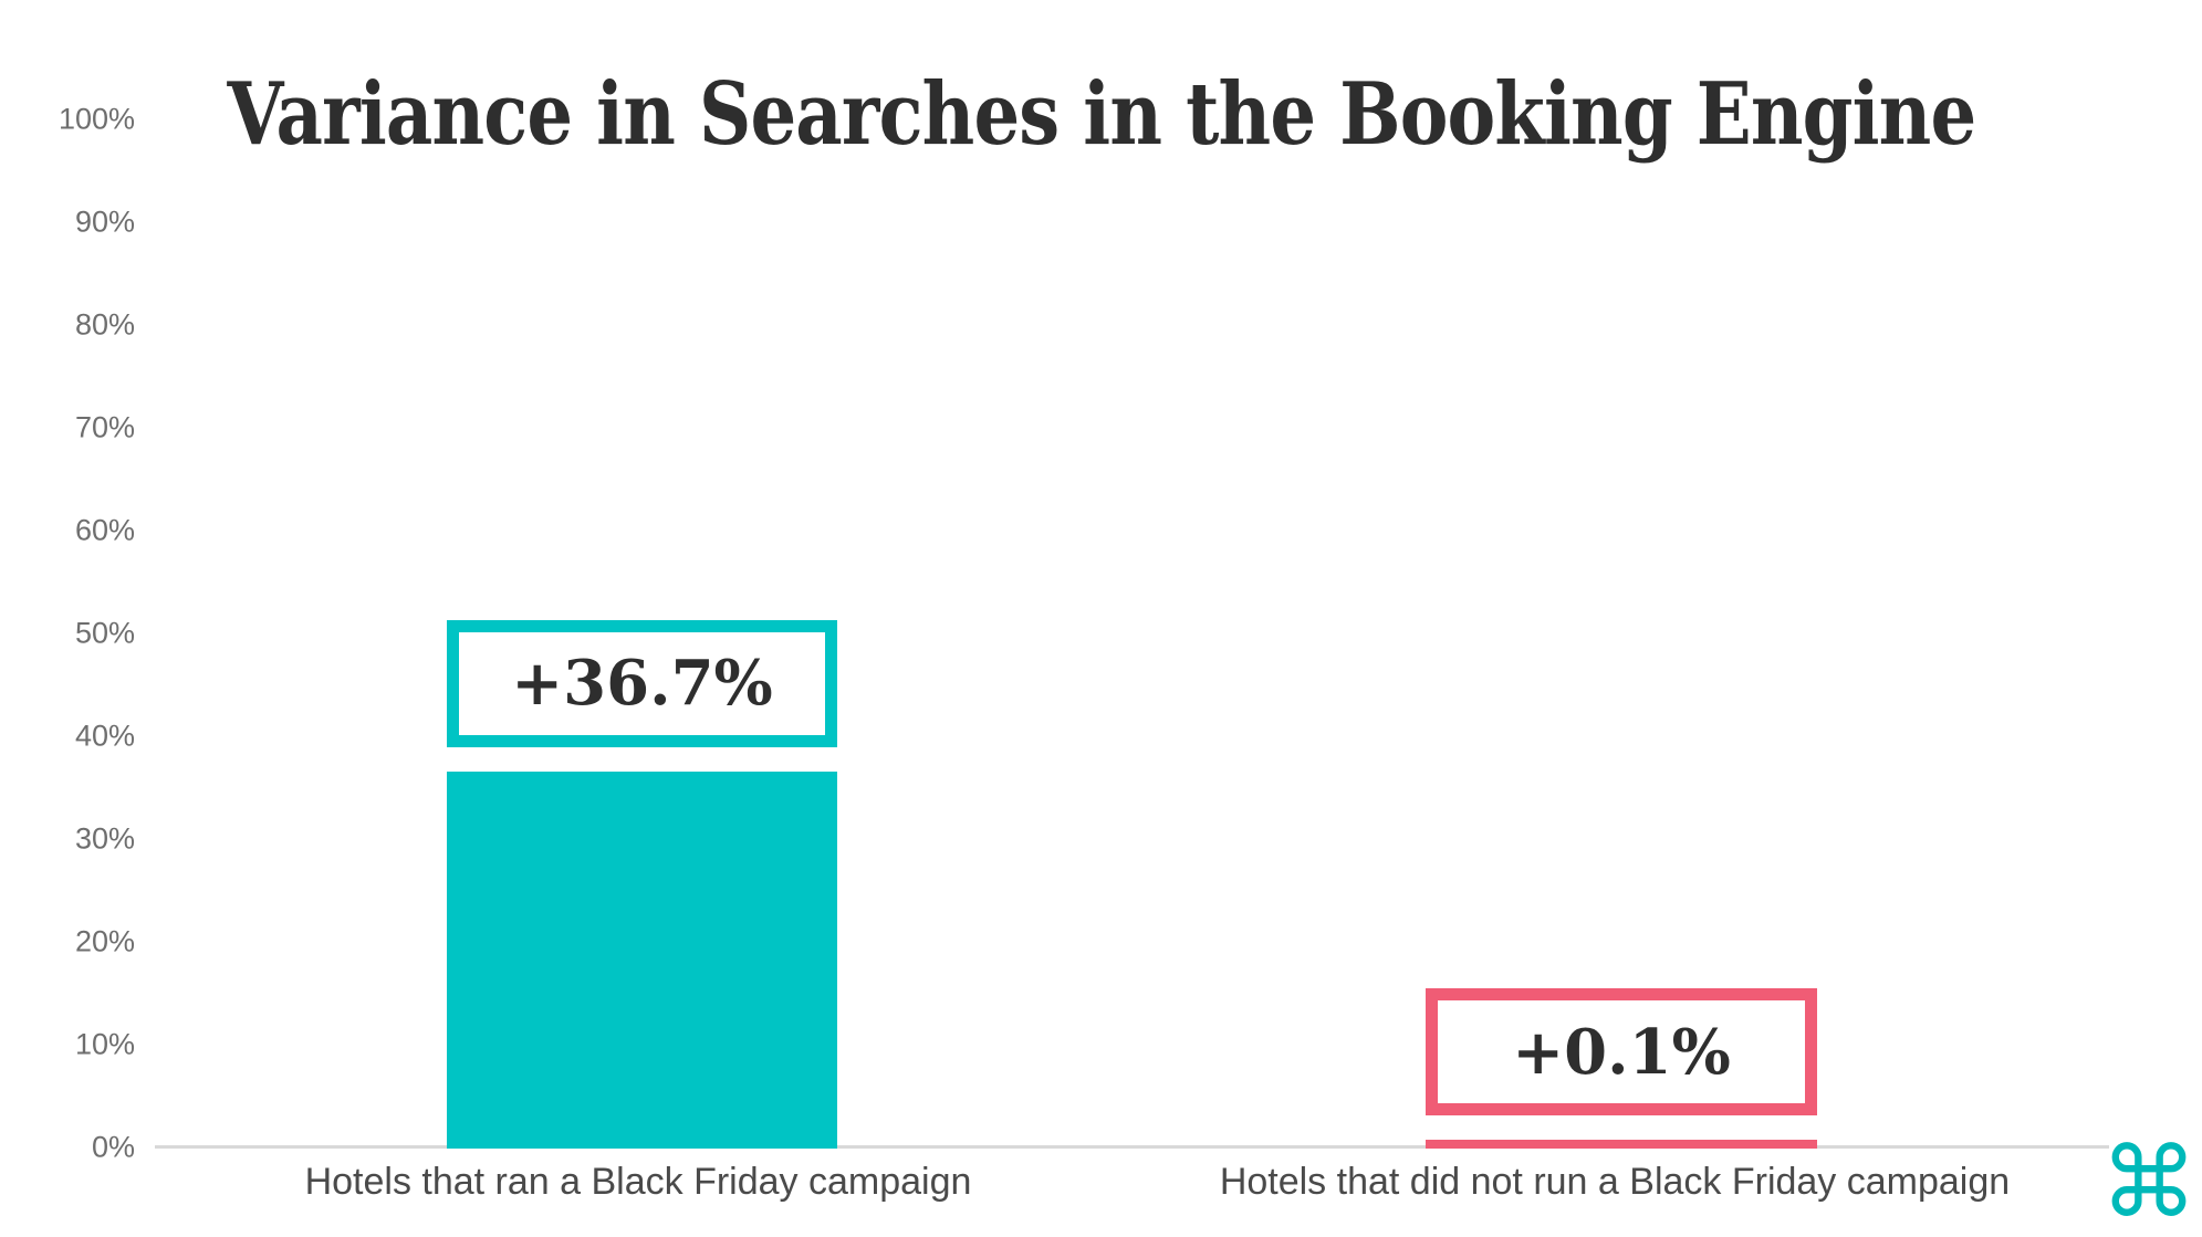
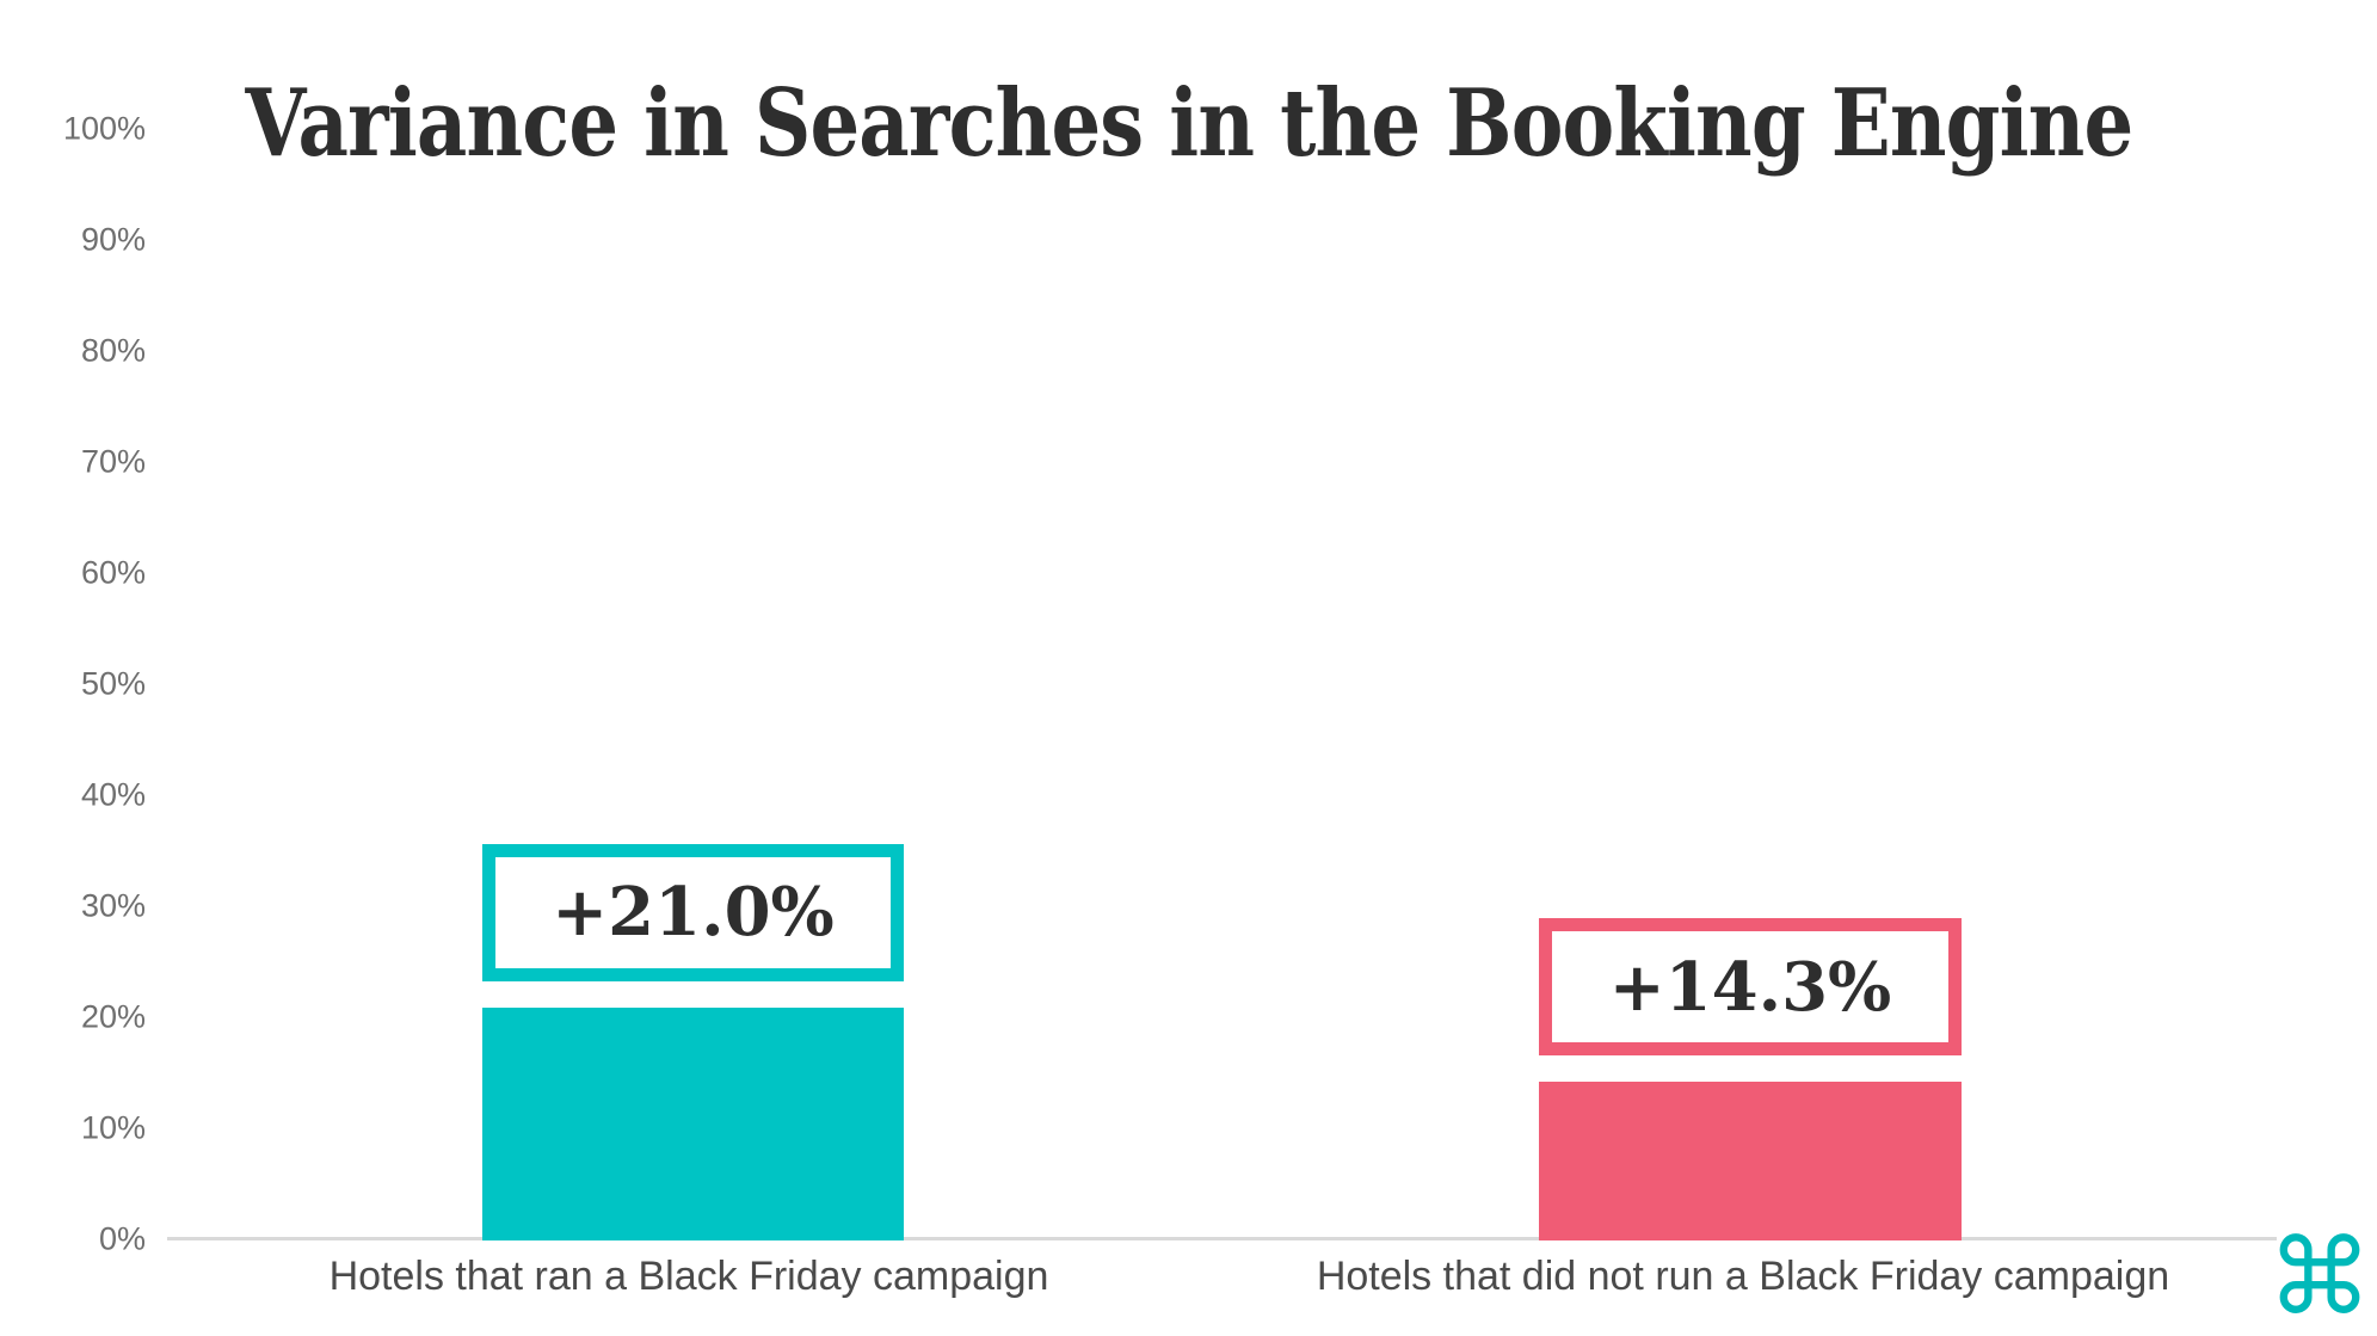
Hotels that ran a Black Friday campaign: +36.7% -> +21.0%
Hotels that did not run a Black Friday campaign: +0.1% -> +14.3%
